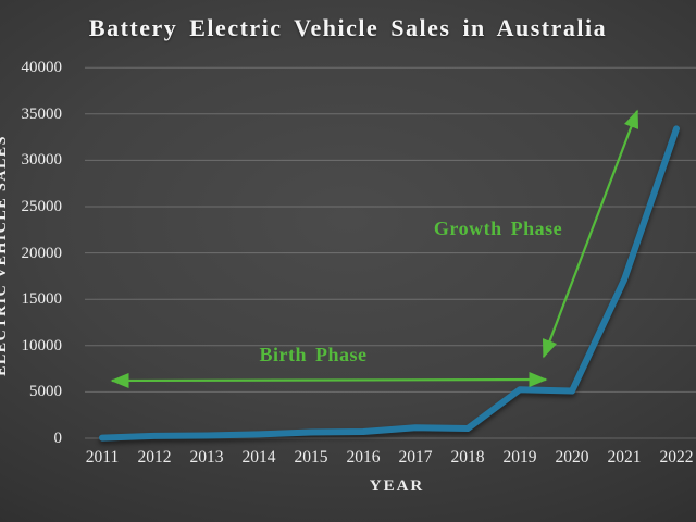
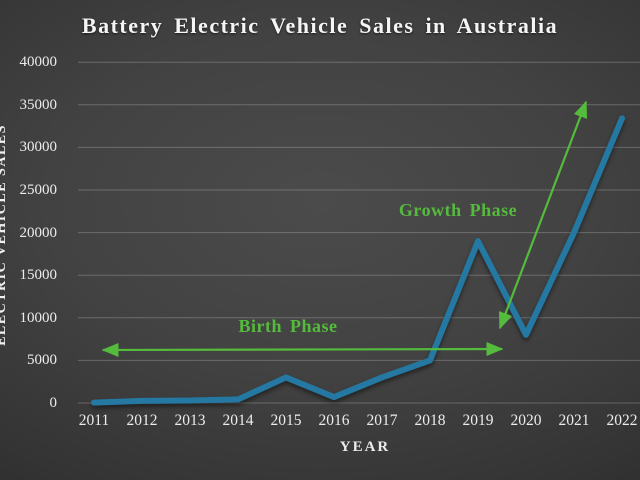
2015: 1000 -> 3000
2017: 1000 -> 3000
2018: 1000 -> 5000
2019: 5000 -> 19000
2020: 5000 -> 8000
2021: 17000 -> 20000
